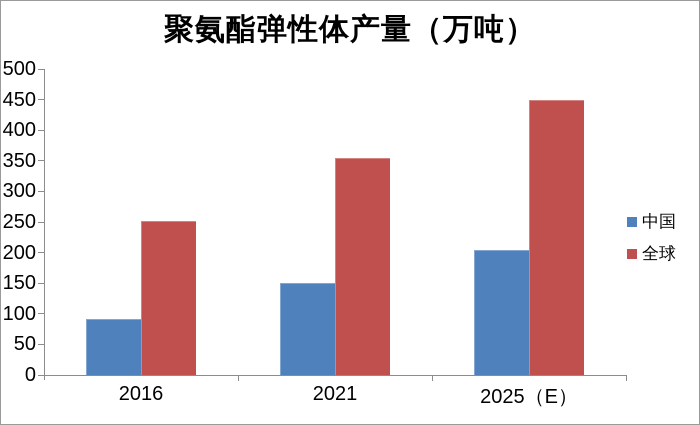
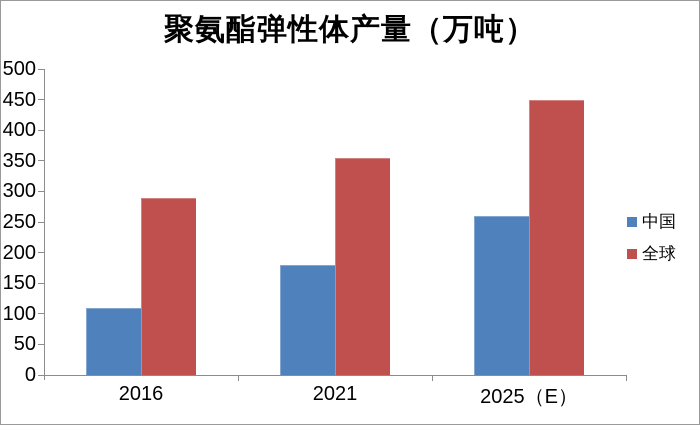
中国/2016: 90 -> 110
全球/2016: 250 -> 290
中国/2021: 150 -> 180
中国/2025（E）: 200 -> 260
